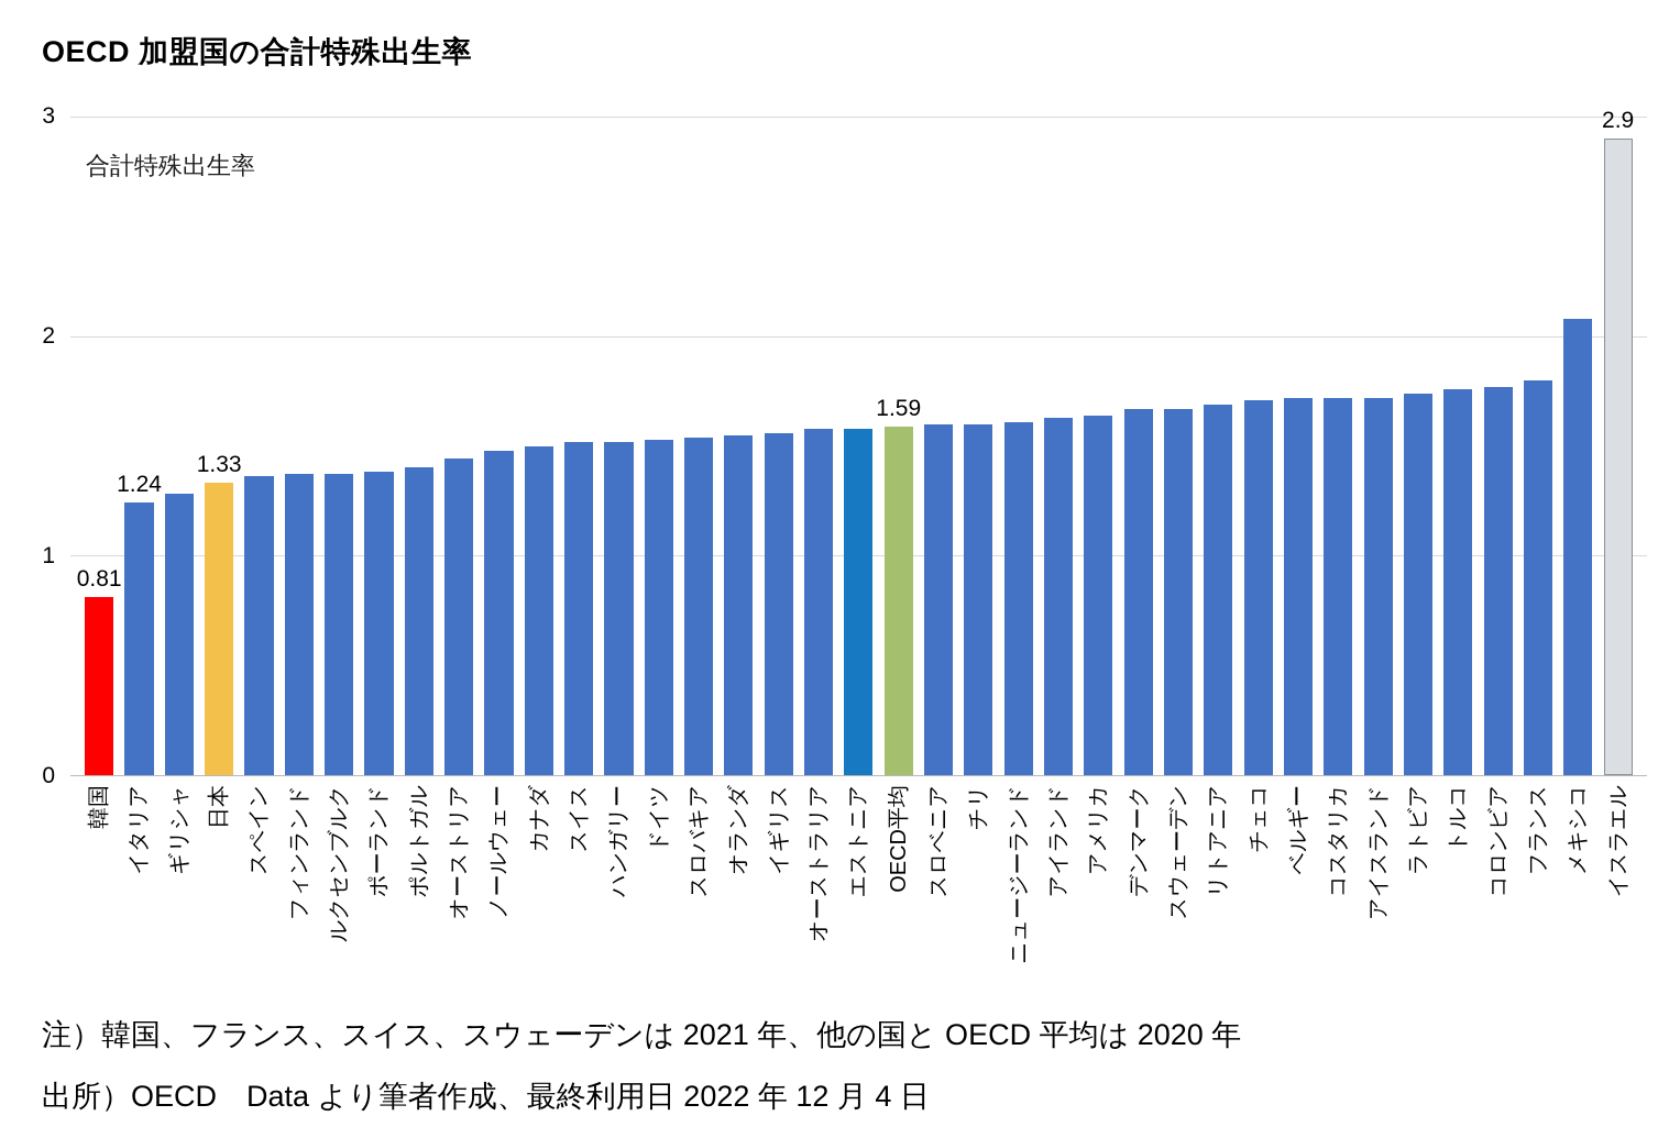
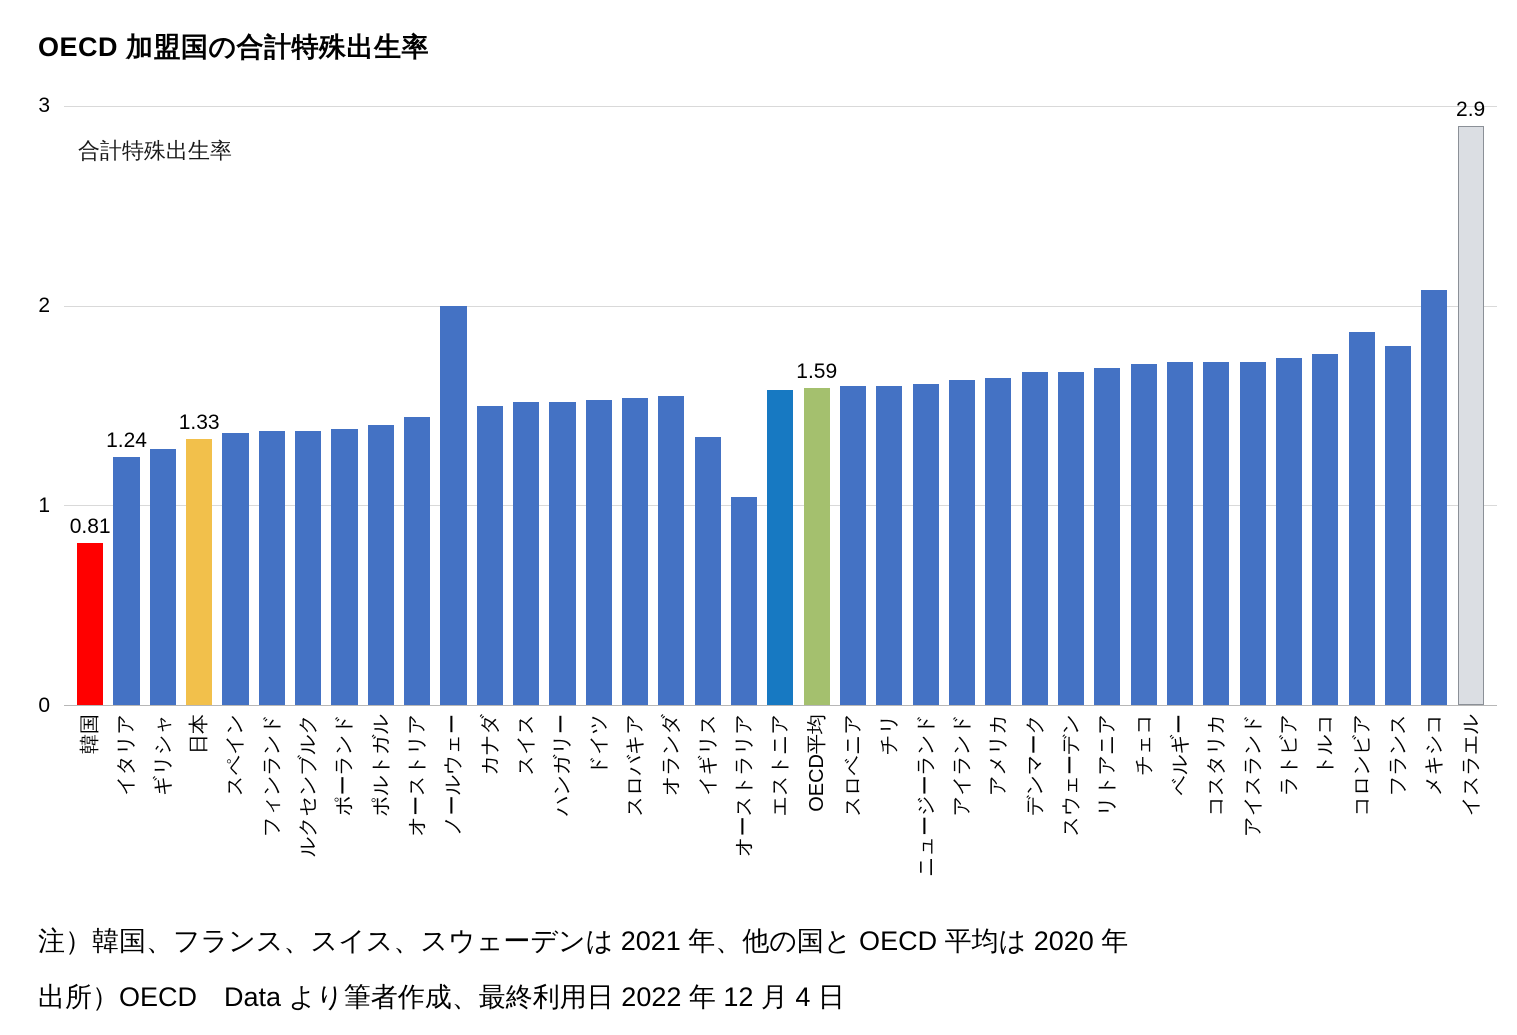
ノールウェー: 1.48 -> 2.00
イギリス: 1.56 -> 1.34
オーストラリア: 1.58 -> 1.04
コロンビア: 1.77 -> 1.87
